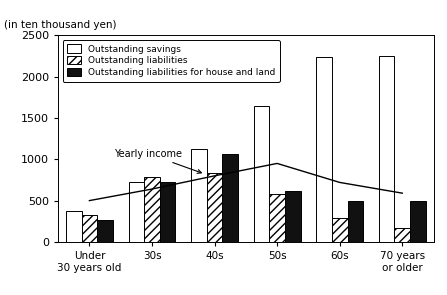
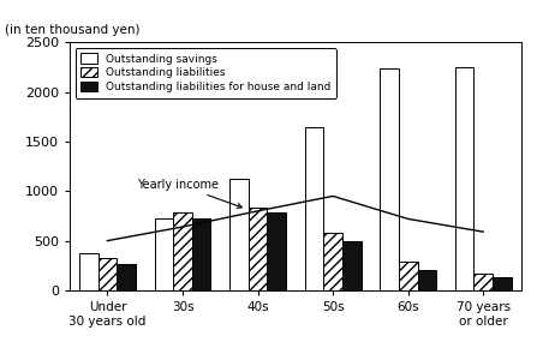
Outstanding liabilities for house and land/40s: 1060 -> 790
Outstanding liabilities for house and land/50s: 620 -> 490
Outstanding liabilities for house and land/60s: 500 -> 210
Outstanding liabilities for house and land/70 years or older: 500 -> 130
